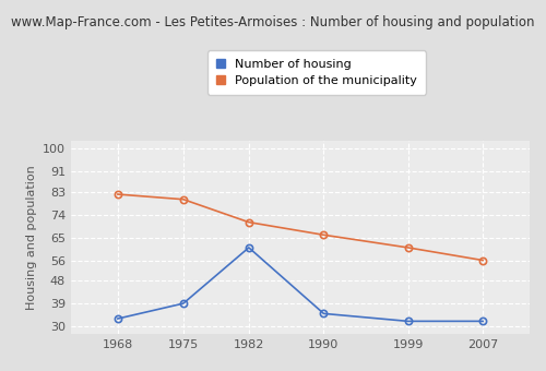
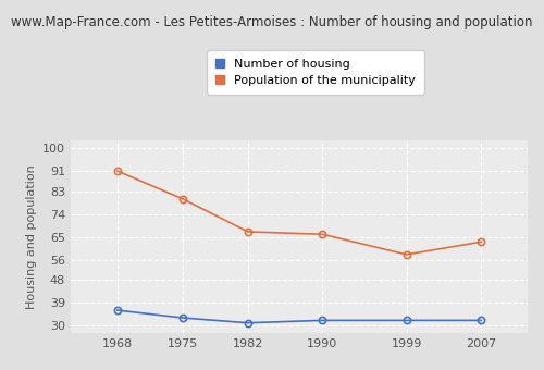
Number of housing/1968: 33 -> 36
Population of the municipality/1968: 82 -> 91
Number of housing/1975: 39 -> 33
Number of housing/1982: 61 -> 31
Population of the municipality/1982: 71 -> 67
Number of housing/1990: 35 -> 32
Population of the municipality/1999: 61 -> 58
Population of the municipality/2007: 56 -> 63
